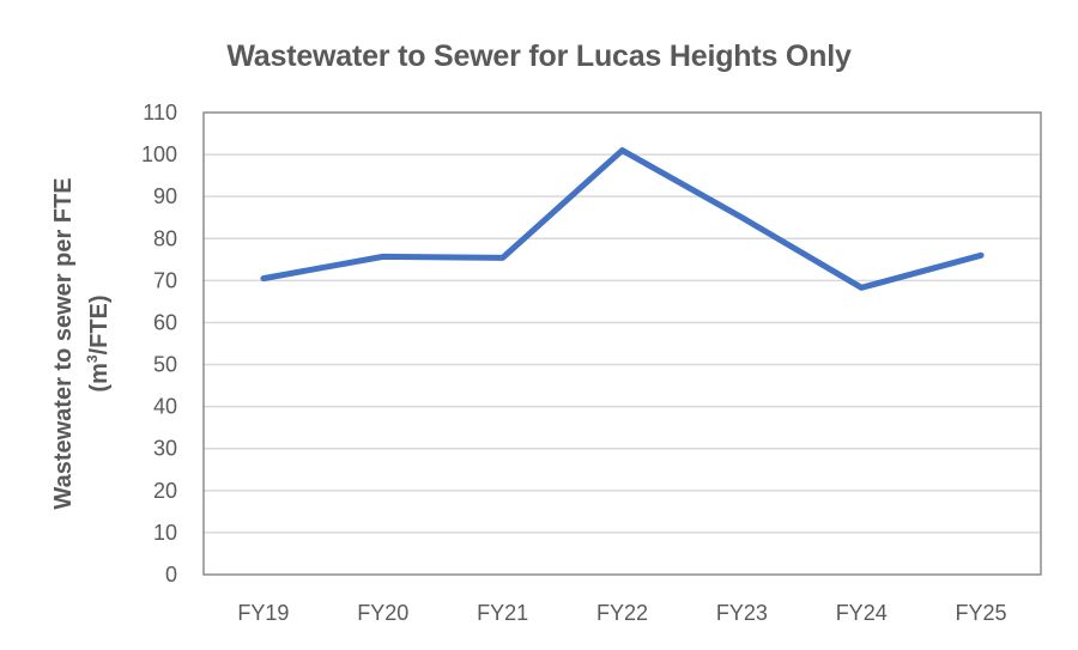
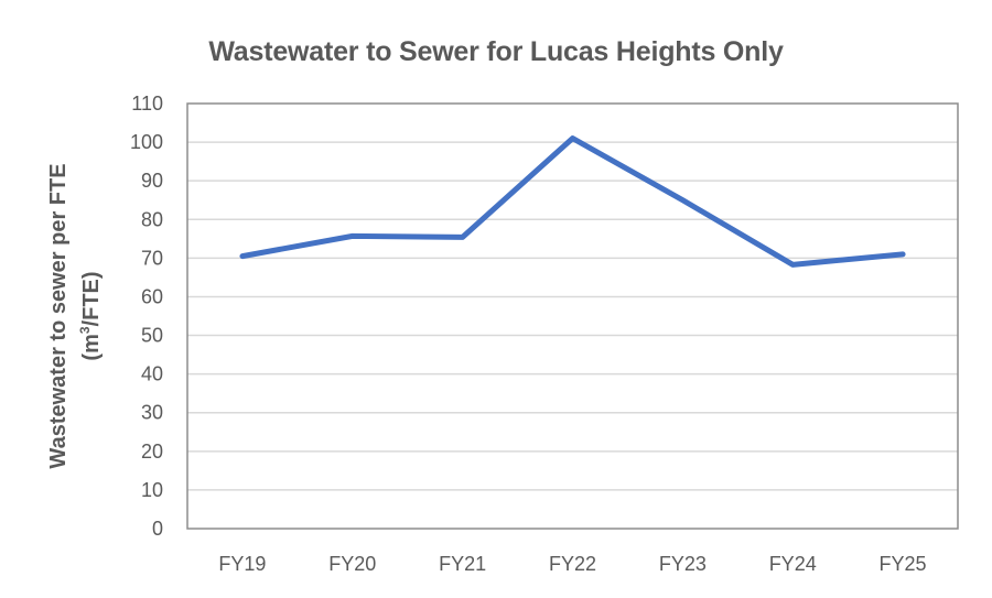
FY25: 76 -> 71
